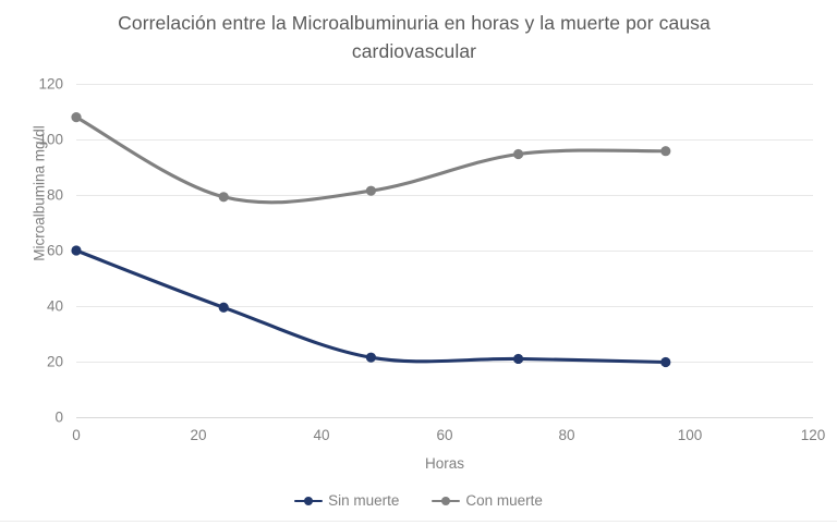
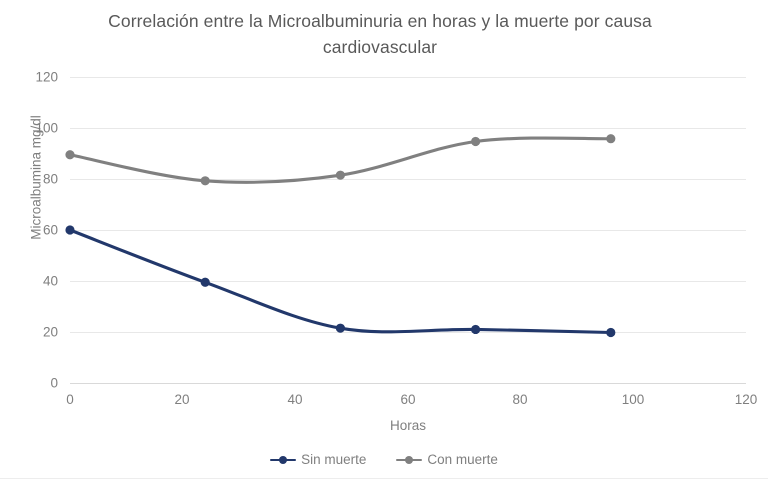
Con muerte/0: 108 -> 90
